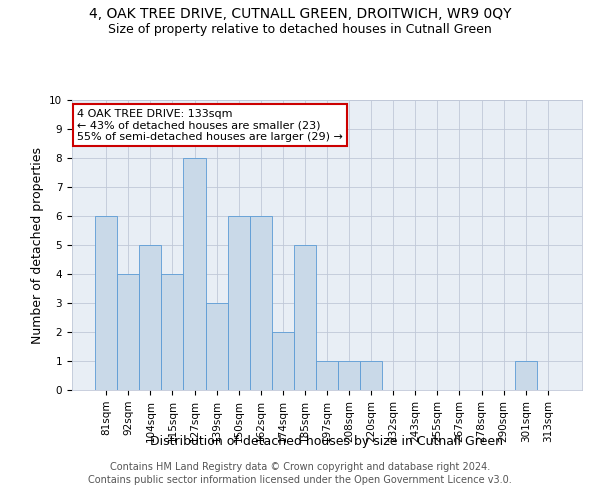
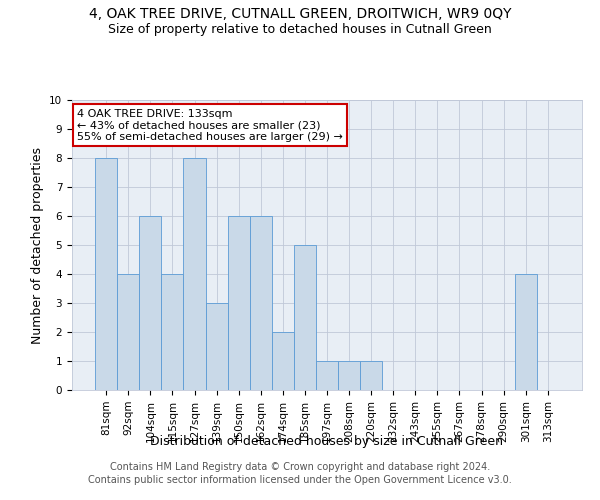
81sqm: 6 -> 8
104sqm: 5 -> 6
301sqm: 1 -> 4
